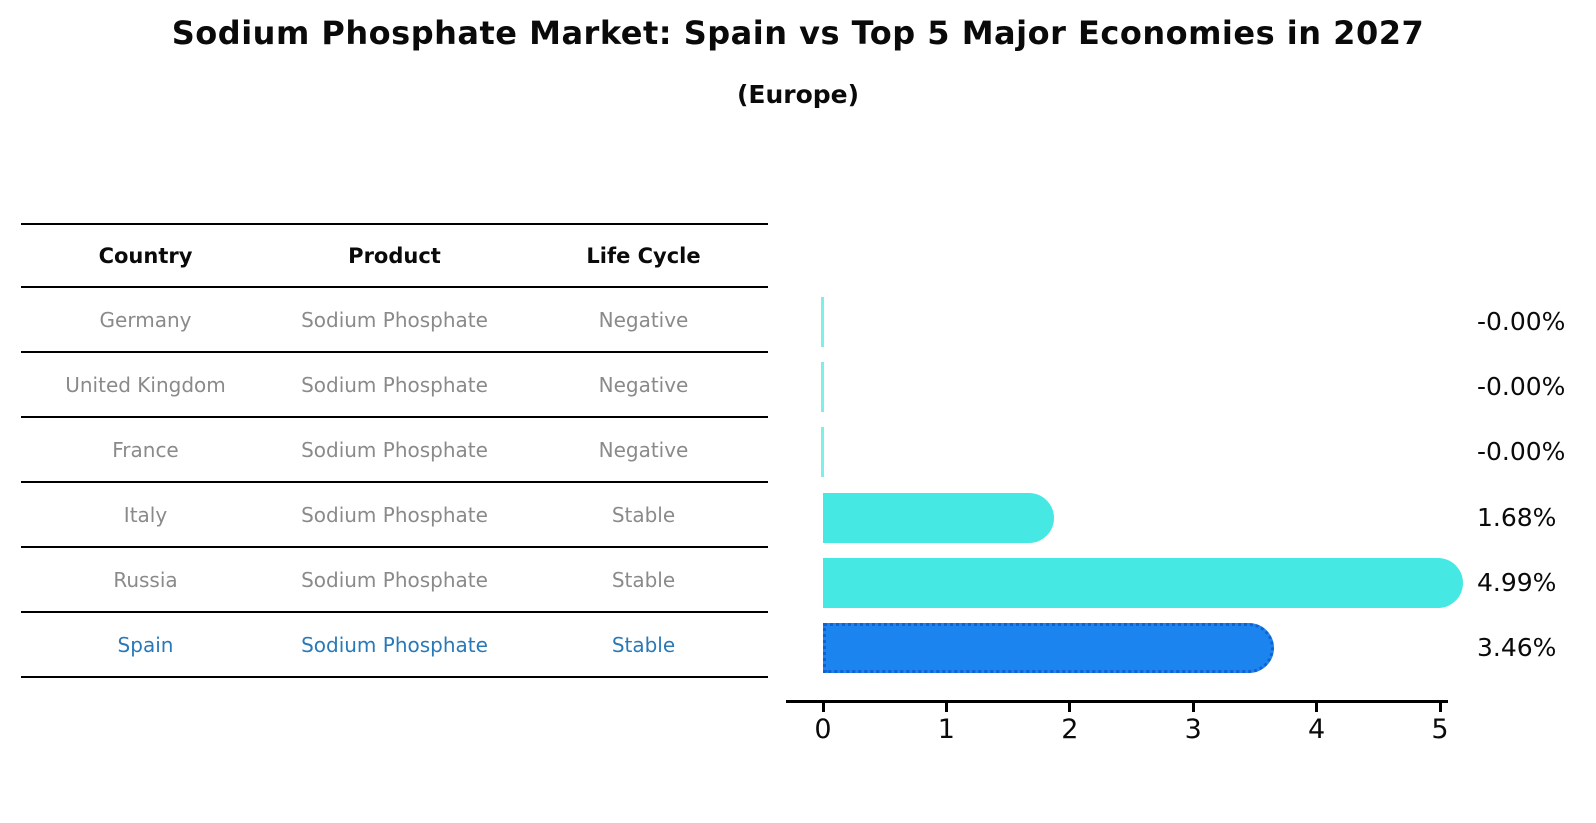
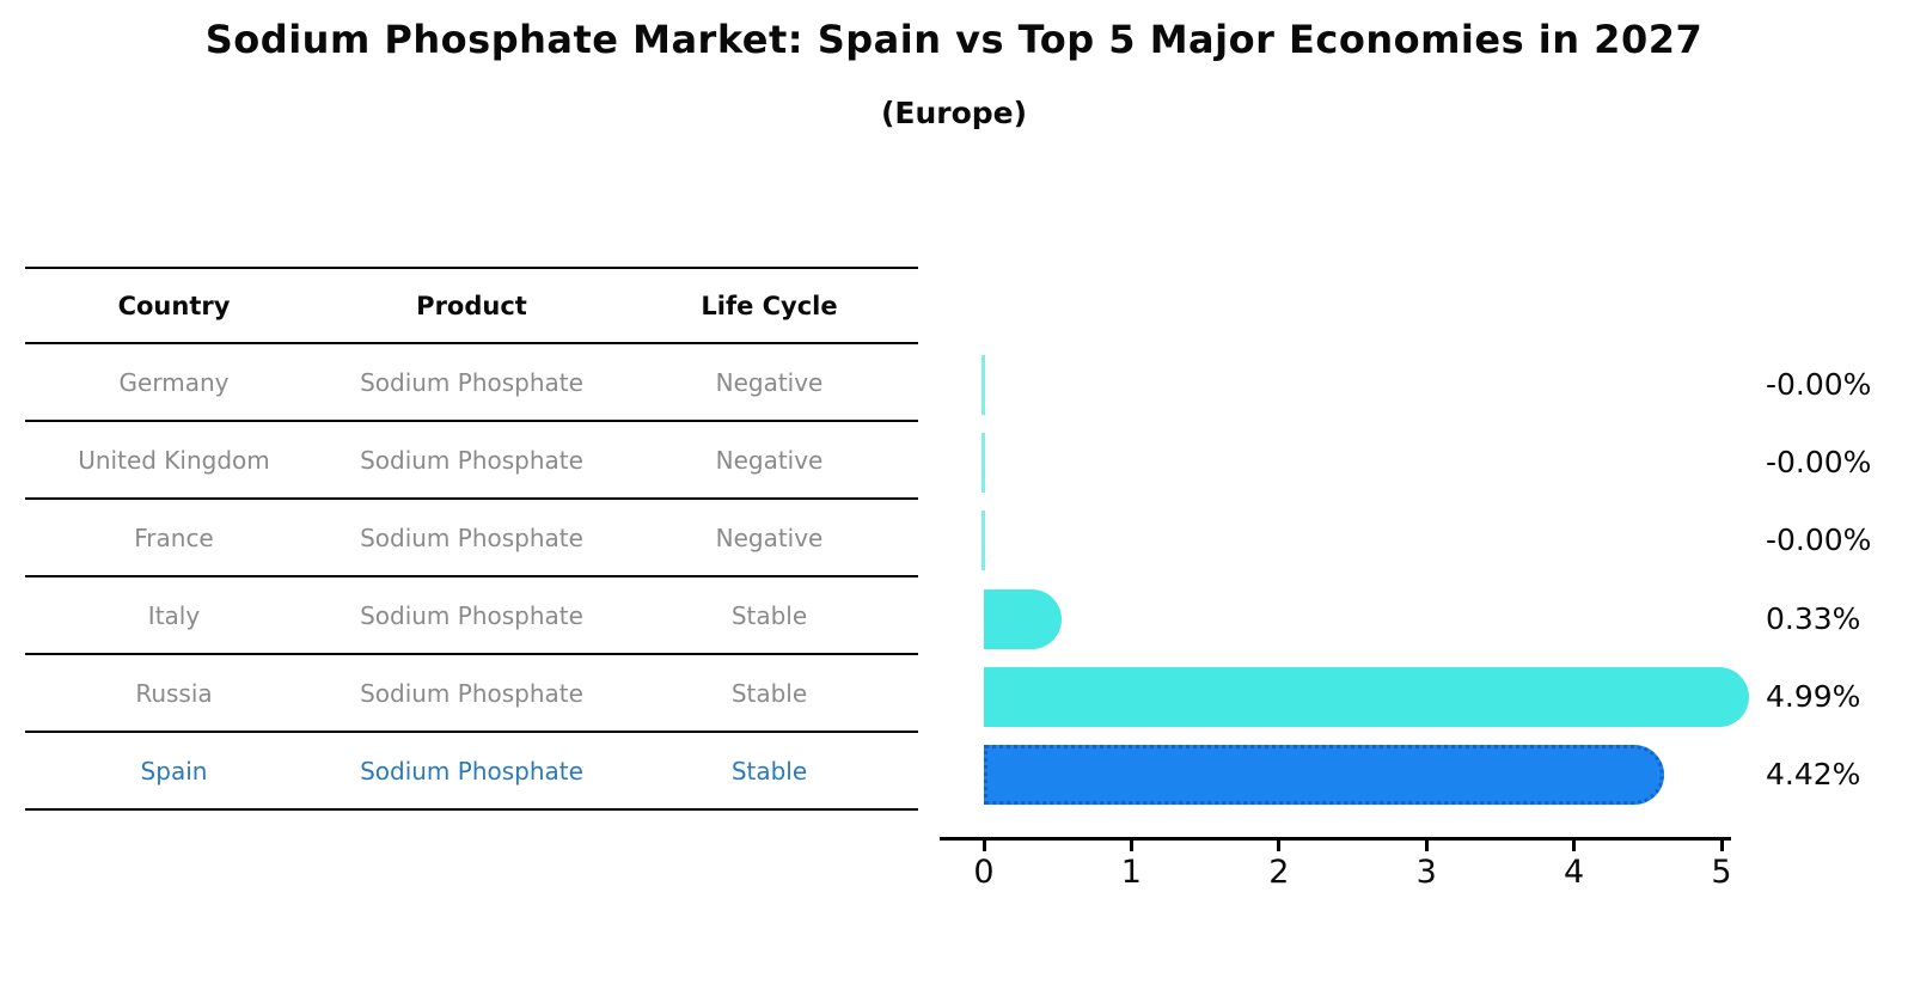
Italy: 1.68% -> 0.33%
Spain: 3.46% -> 4.42%
